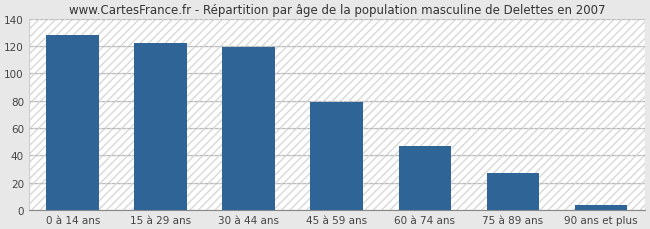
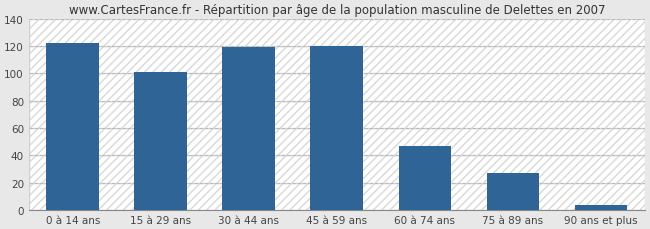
0 à 14 ans: 128 -> 122
15 à 29 ans: 122 -> 101
45 à 59 ans: 79 -> 120
